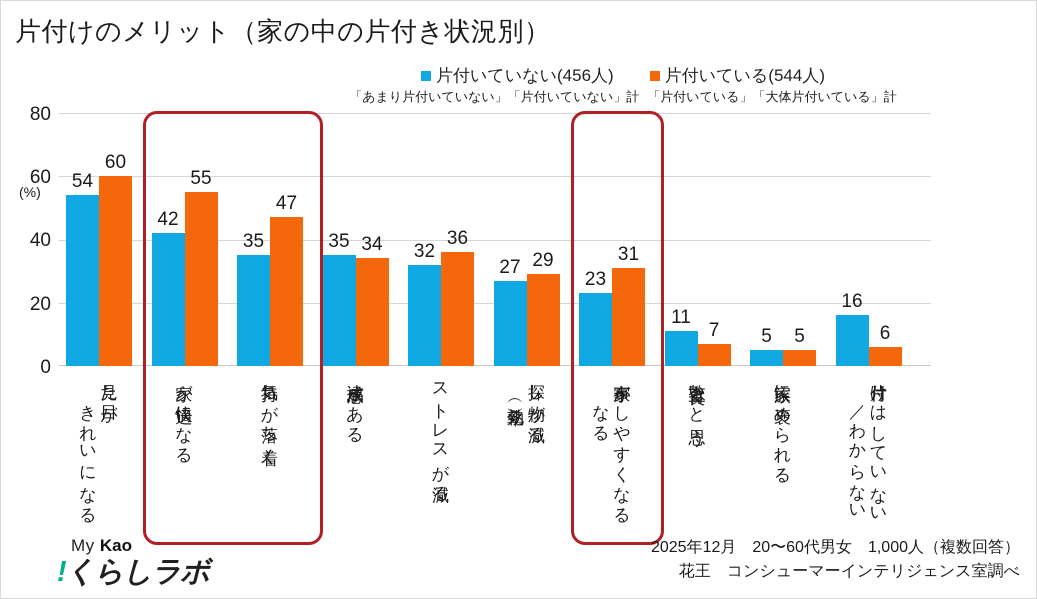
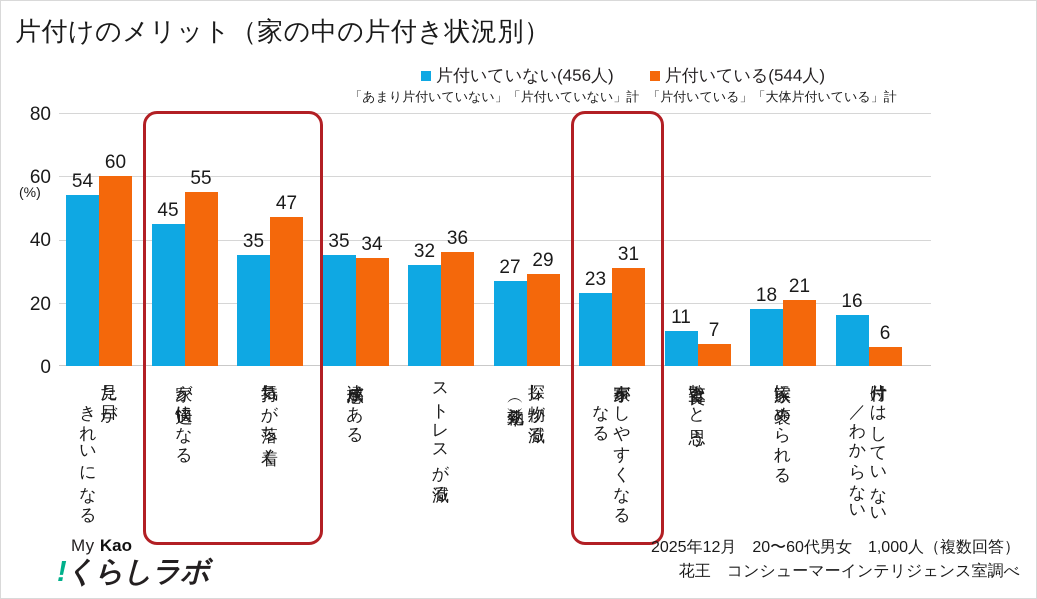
片付いていない(456人)/家が快適になる: 42 -> 45
片付いていない(456人)/家族に褒められる: 5 -> 18
片付いている(544人)/家族に褒められる: 5 -> 21
